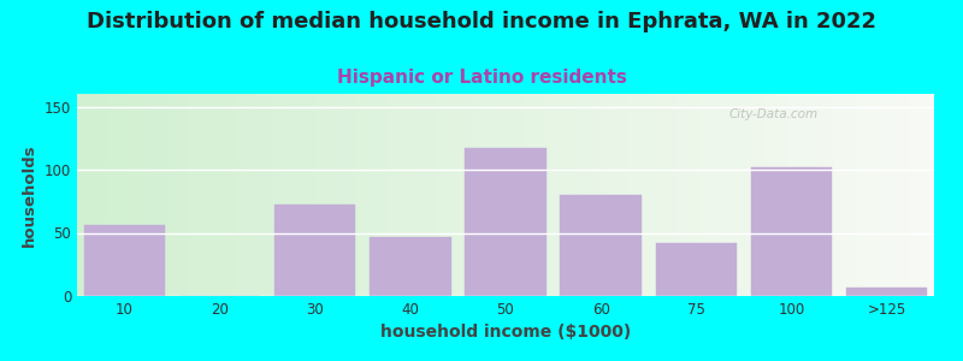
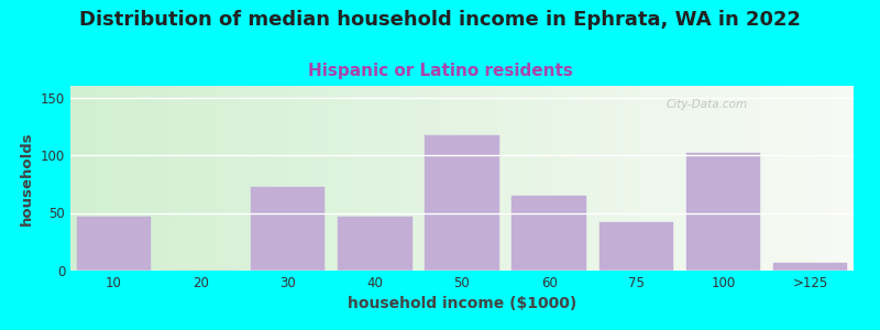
10: 56 -> 47
60: 80 -> 65
